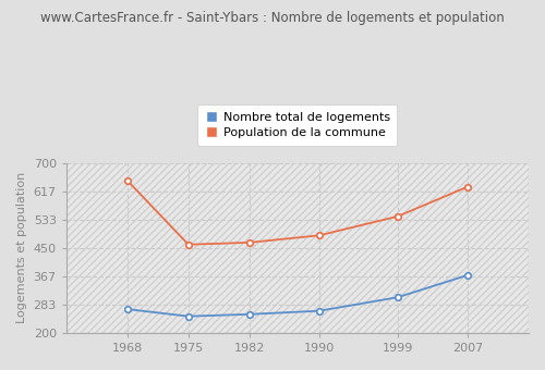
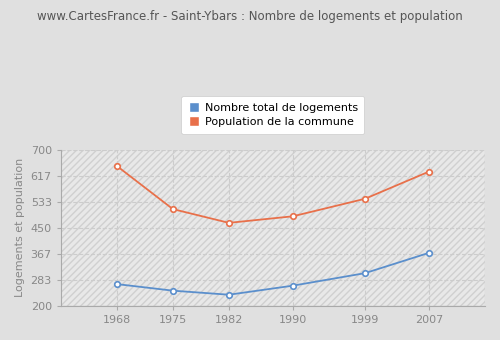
Population de la commune/1975: 460 -> 510
Nombre total de logements/1982: 255 -> 236
